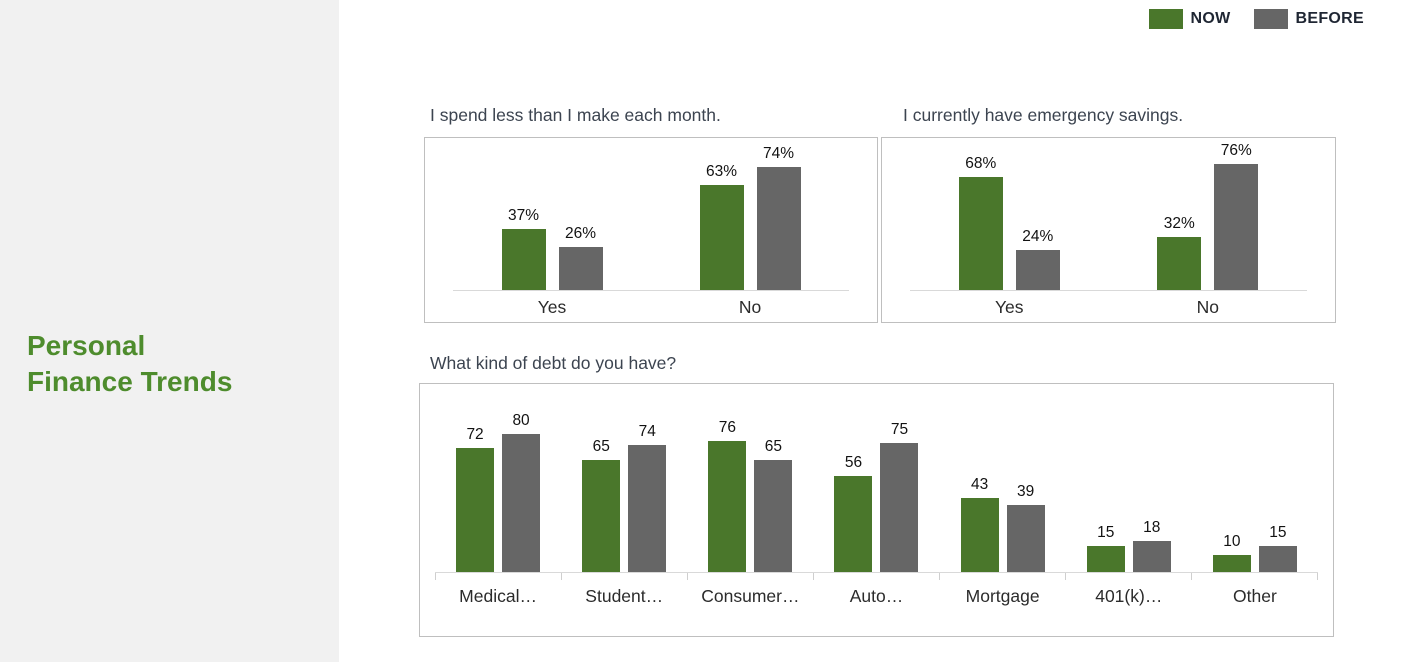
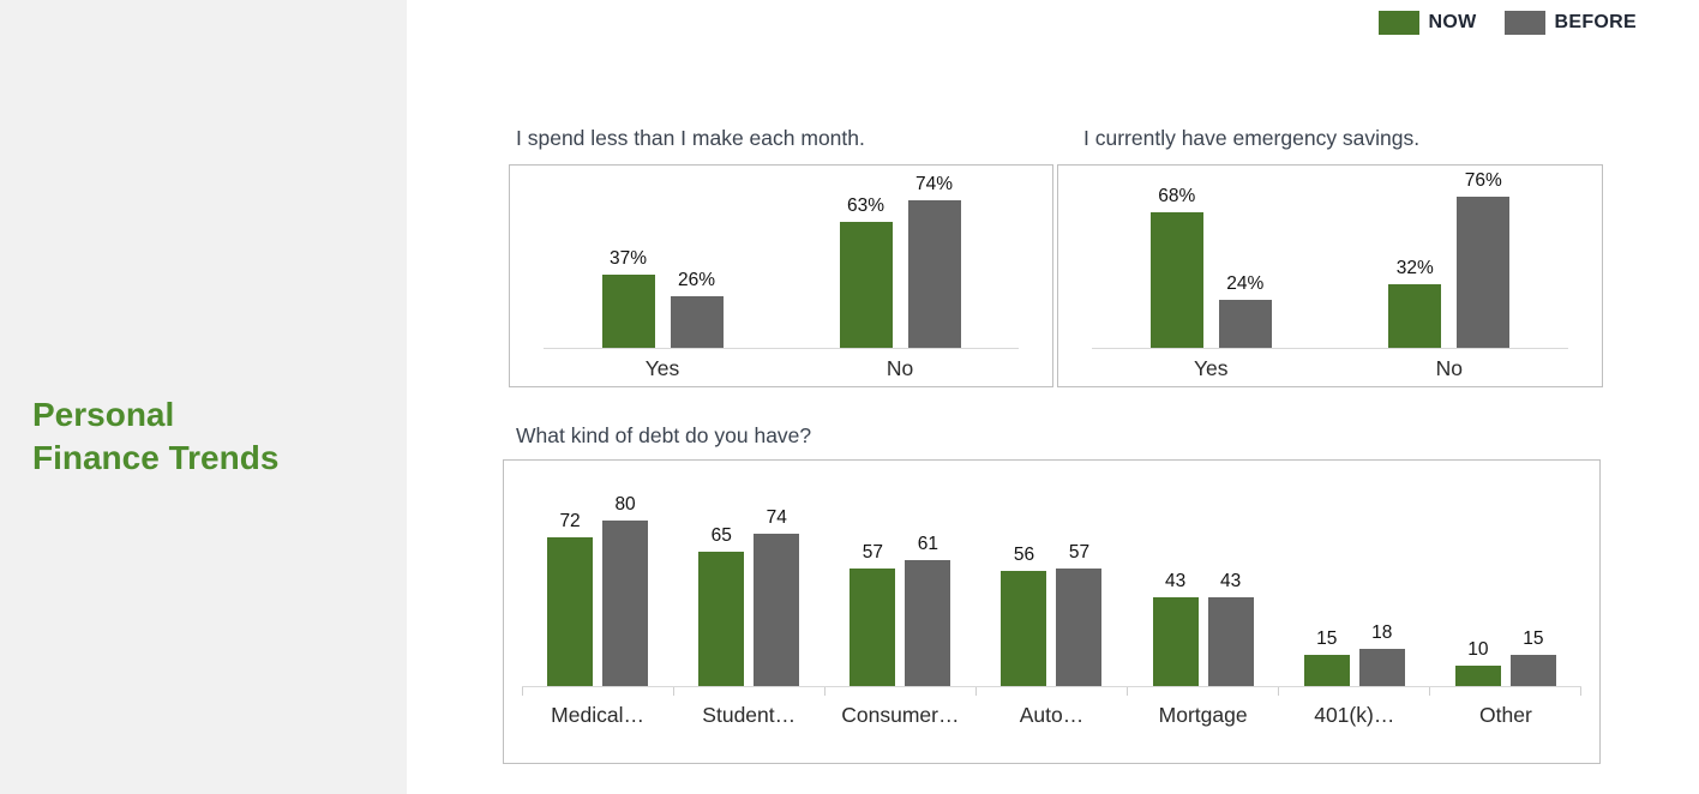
What kind of debt do you have?/NOW/Consumer…: 76 -> 57
What kind of debt do you have?/BEFORE/Consumer…: 65 -> 61
What kind of debt do you have?/BEFORE/Auto…: 75 -> 57
What kind of debt do you have?/BEFORE/Mortgage: 39 -> 43
